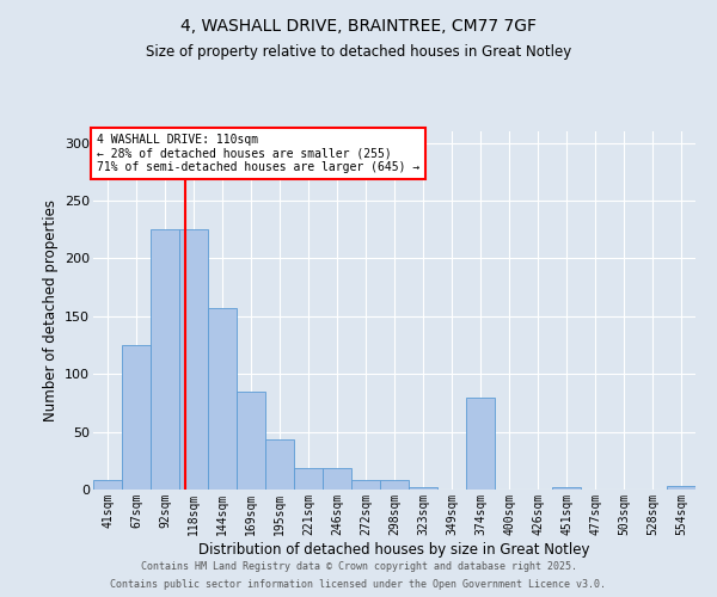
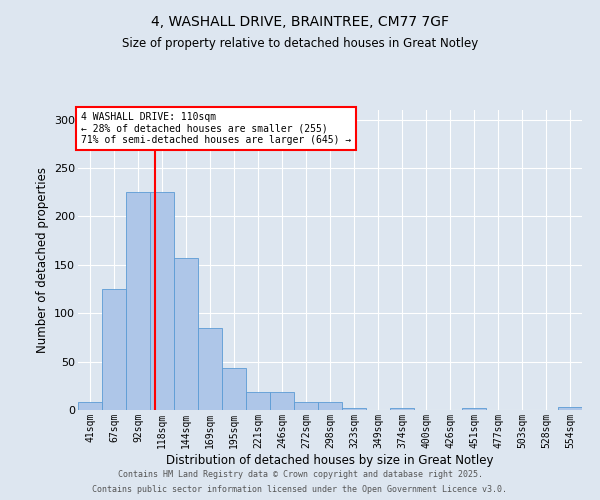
374sqm: 80 -> 2
